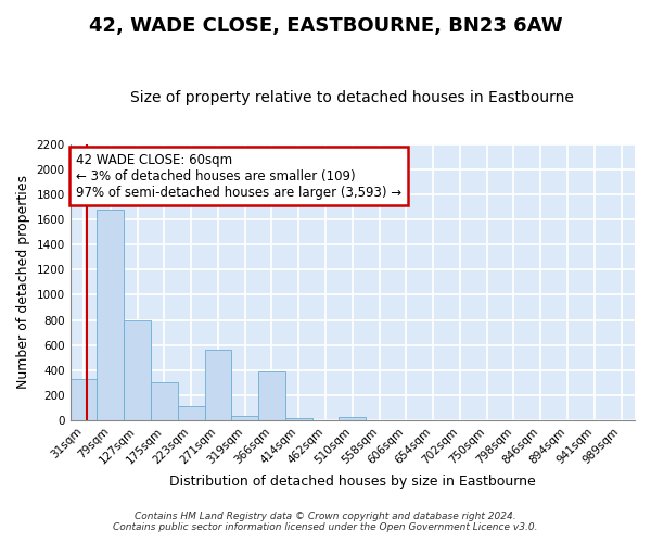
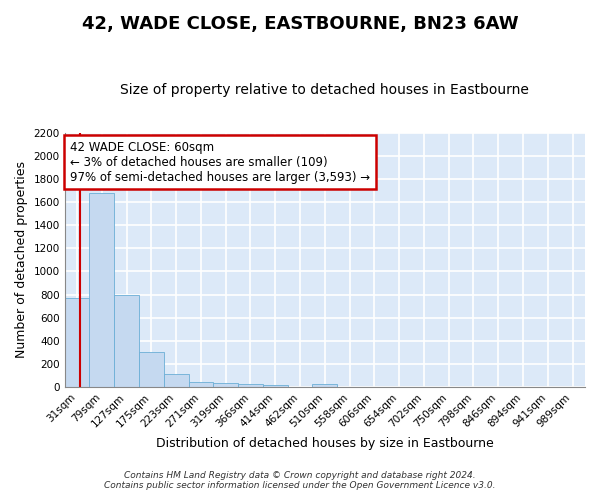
31sqm: 330 -> 770
271sqm: 560 -> 40
366sqm: 390 -> 20
